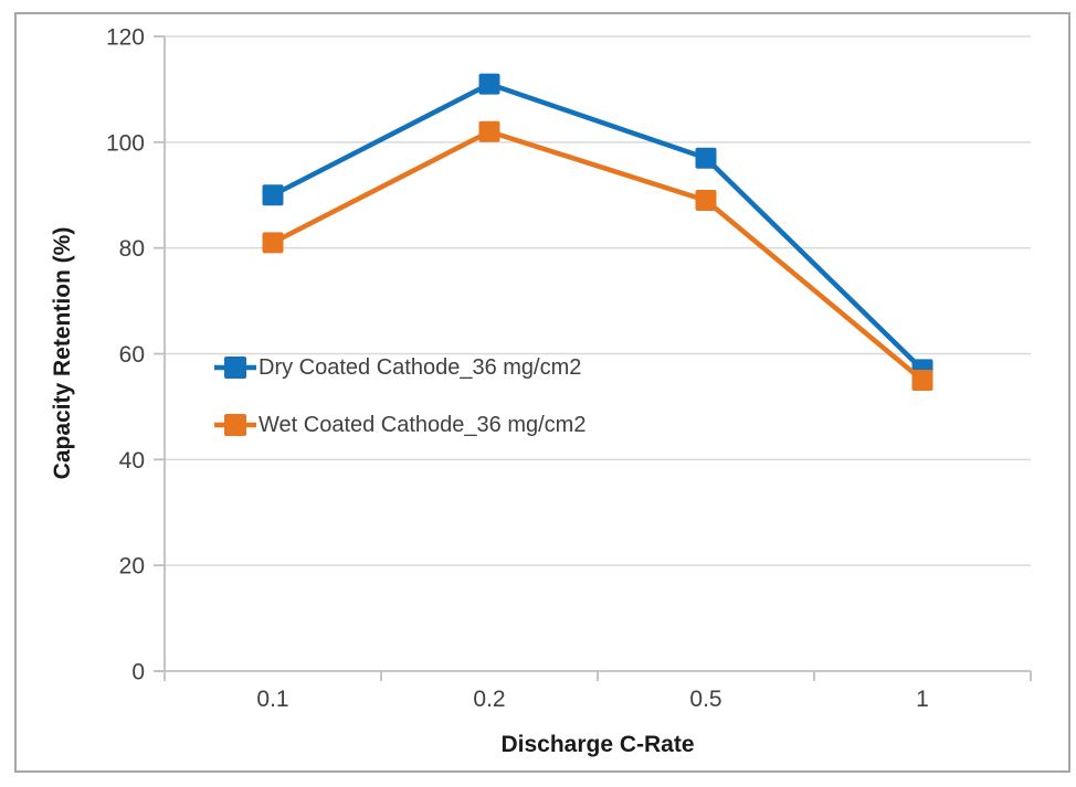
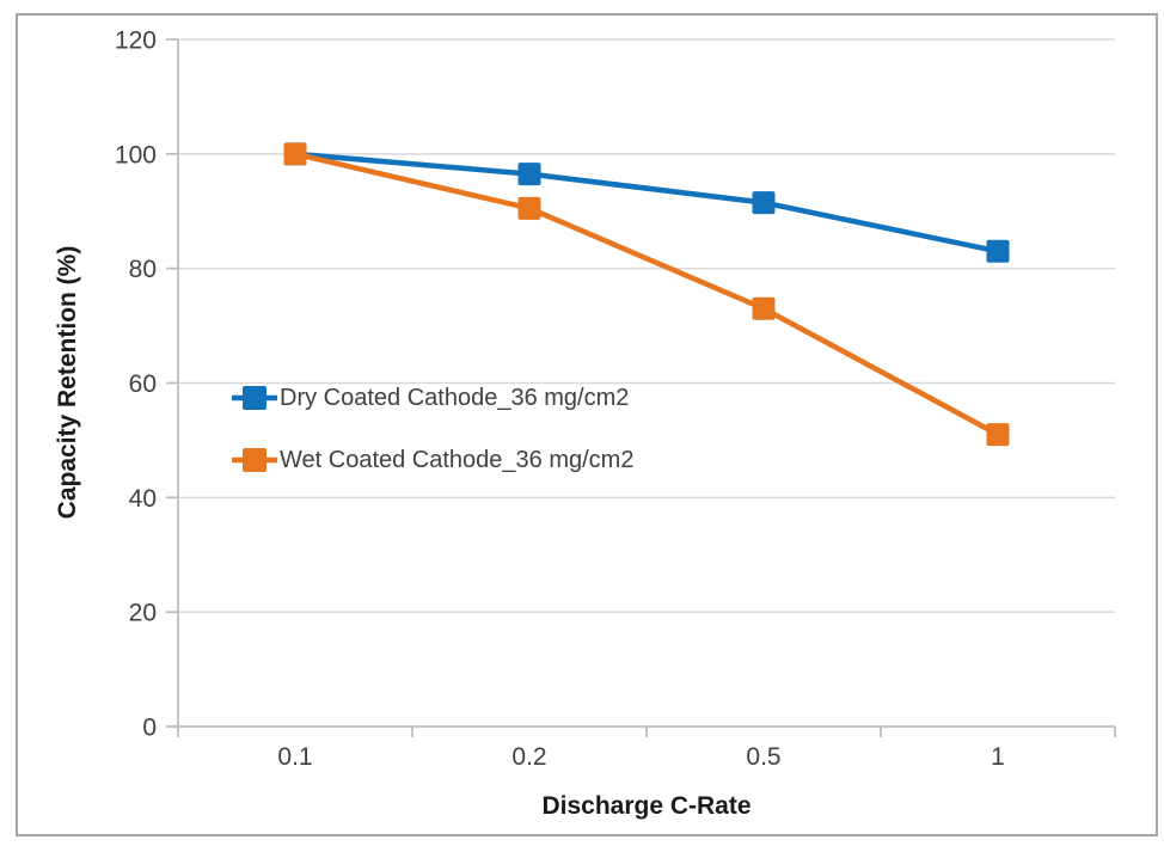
Dry Coated Cathode_36 mg/cm2/0.1: 90 -> 100
Wet Coated Cathode_36 mg/cm2/0.1: 81 -> 100
Dry Coated Cathode_36 mg/cm2/0.2: 111 -> 96
Wet Coated Cathode_36 mg/cm2/0.2: 102 -> 90
Dry Coated Cathode_36 mg/cm2/0.5: 97 -> 92
Wet Coated Cathode_36 mg/cm2/0.5: 89 -> 73
Dry Coated Cathode_36 mg/cm2/1: 57 -> 83
Wet Coated Cathode_36 mg/cm2/1: 55 -> 51
